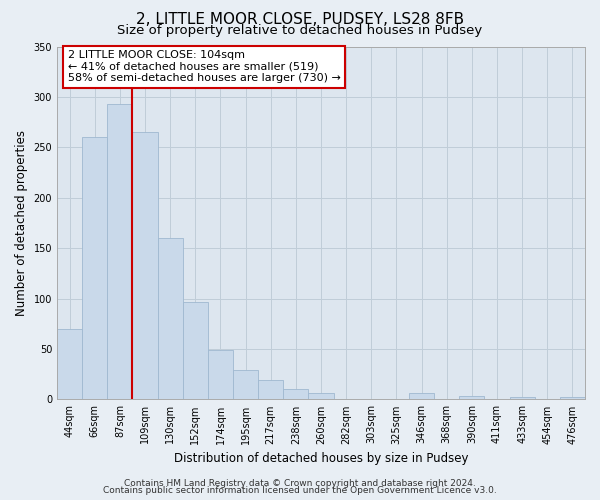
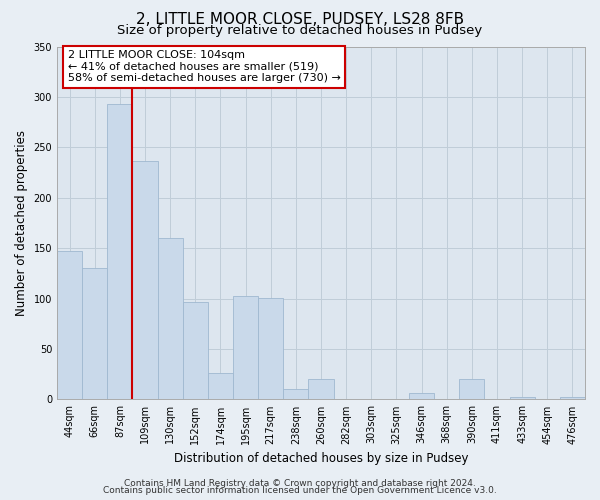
44sqm: 70 -> 147
66sqm: 260 -> 130
109sqm: 265 -> 236
174sqm: 49 -> 26
195sqm: 29 -> 103
217sqm: 19 -> 101
260sqm: 6 -> 20
390sqm: 3 -> 20
